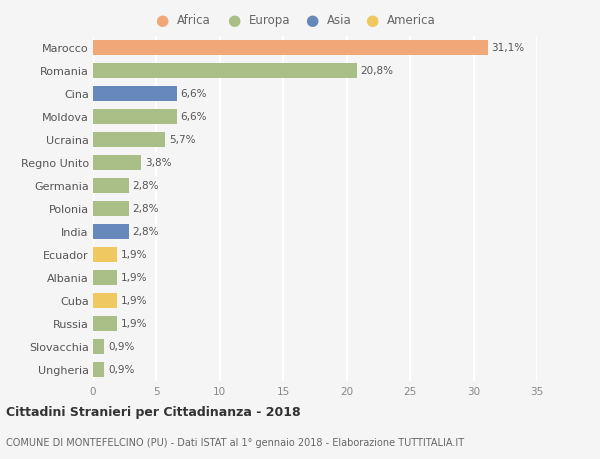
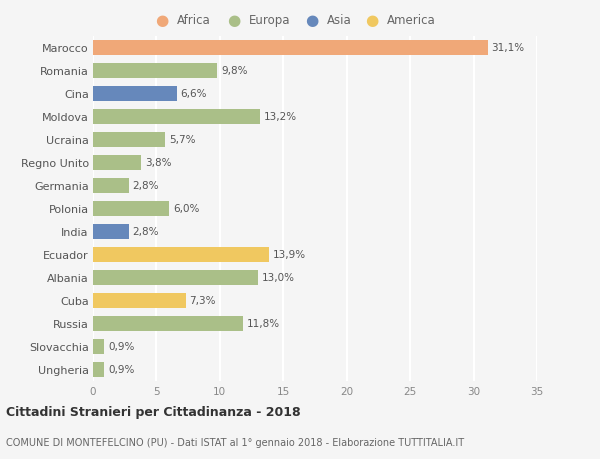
Romania: 20,8% -> 9,8%
Moldova: 6,6% -> 13,2%
Polonia: 2,8% -> 6,0%
Ecuador: 1,9% -> 13,9%
Albania: 1,9% -> 13,0%
Cuba: 1,9% -> 7,3%
Russia: 1,9% -> 11,8%
